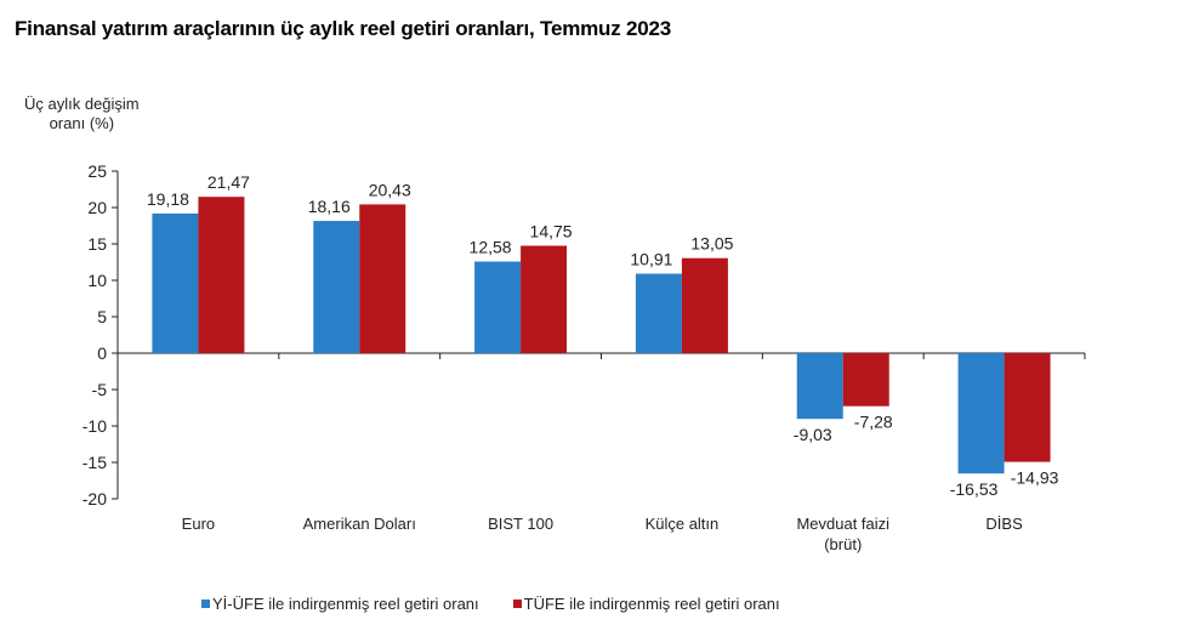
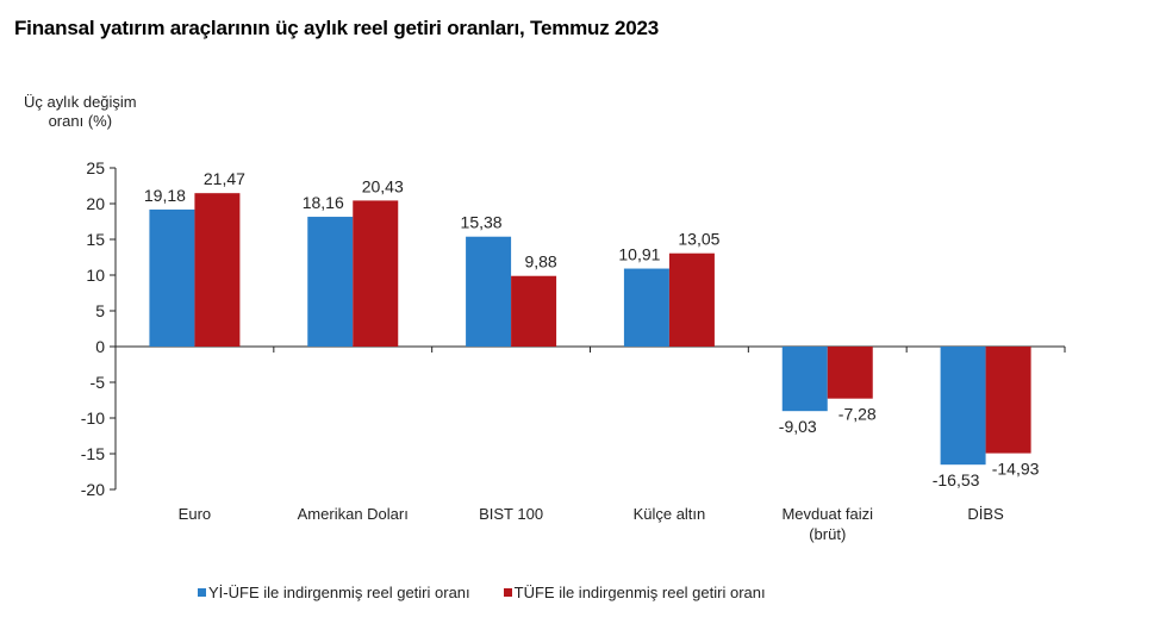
Yİ-ÜFE ile indirgenmiş reel getiri oranı/BIST 100: 12,58 -> 15,38
TÜFE ile indirgenmiş reel getiri oranı/BIST 100: 14,75 -> 9,88
